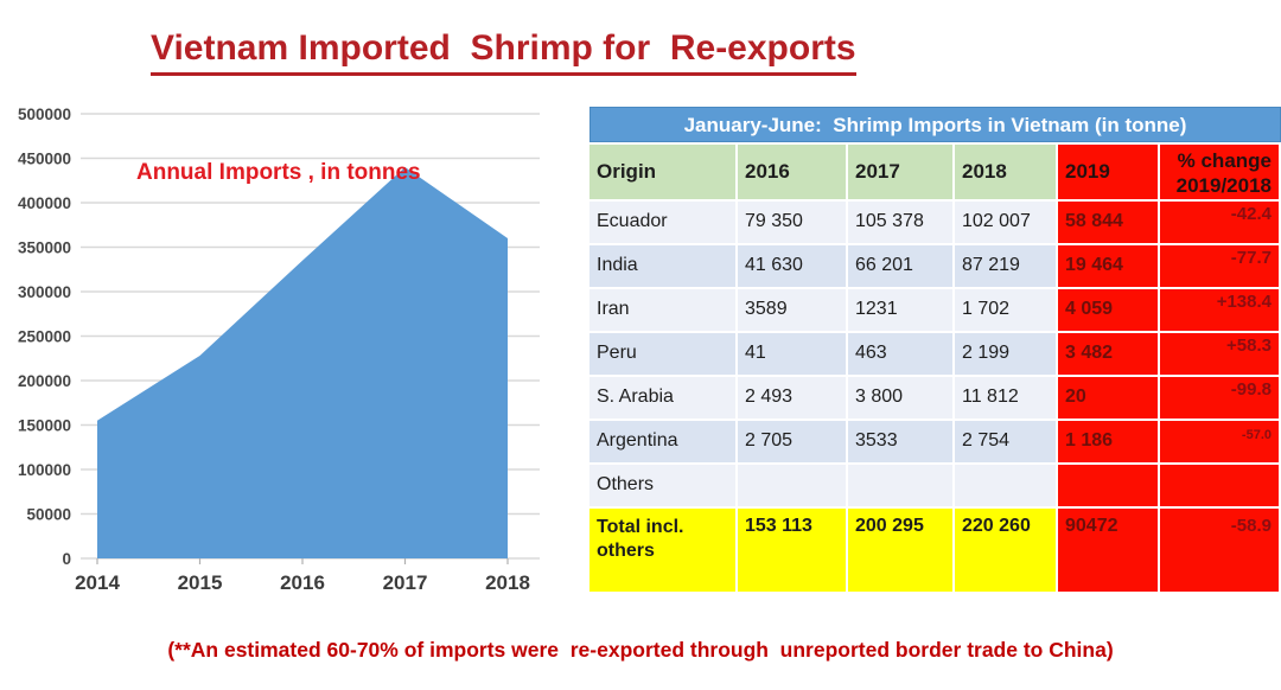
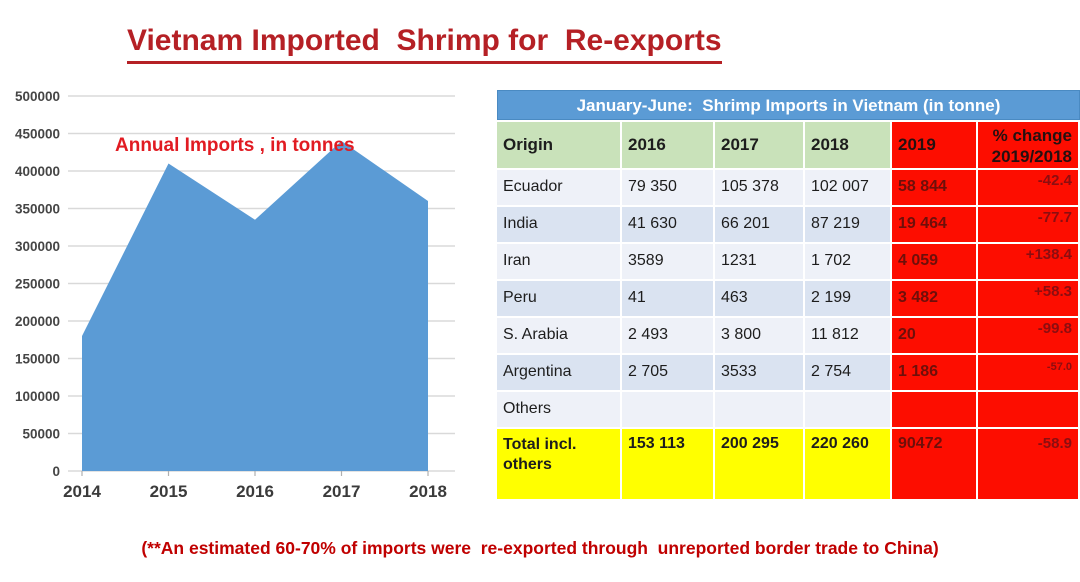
2014: 160000 -> 180000
2015: 230000 -> 410000
